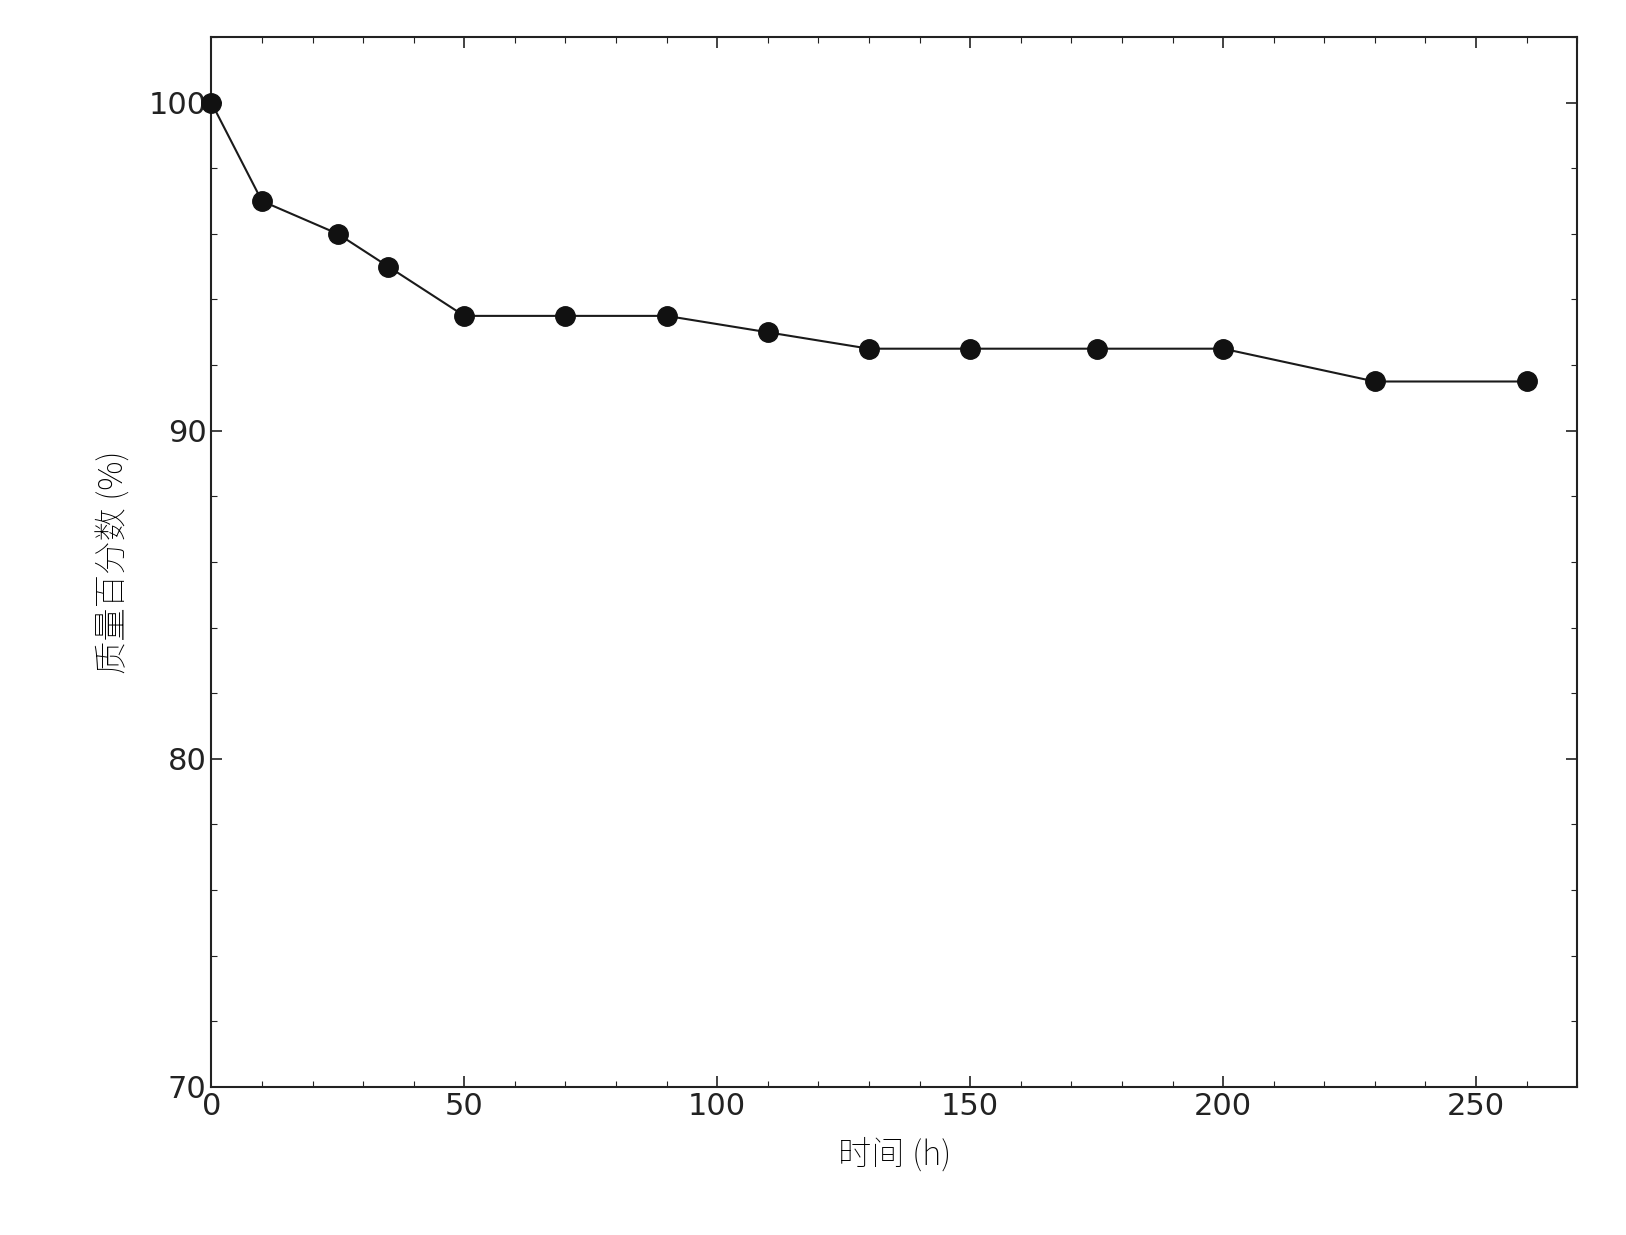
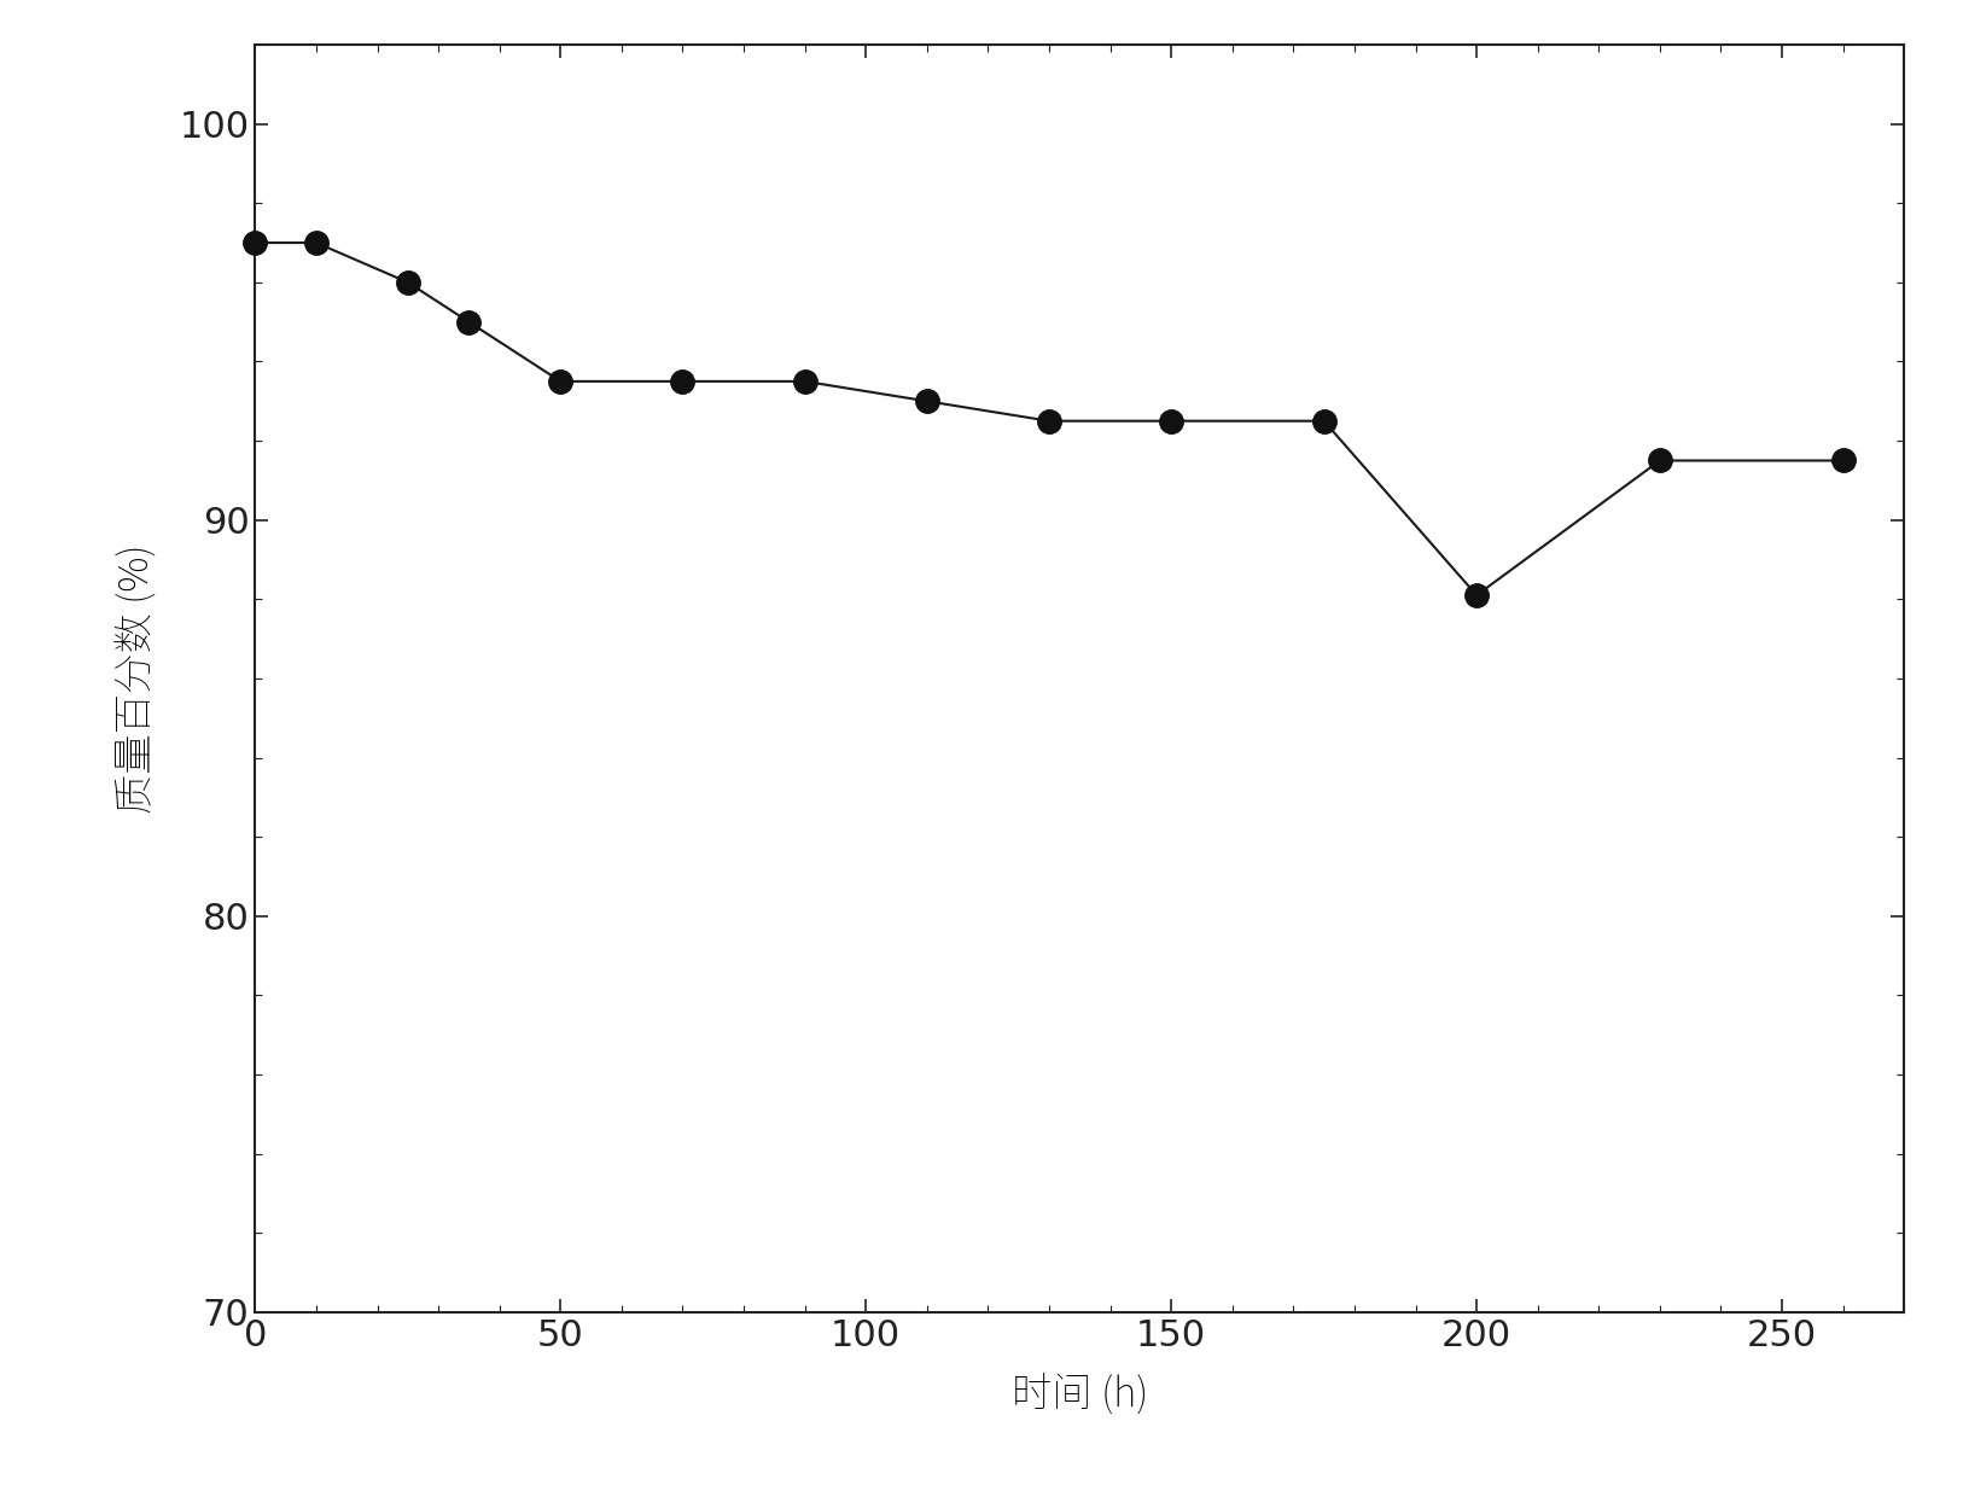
0: 100.0 -> 97.0
200: 92.5 -> 88.1
